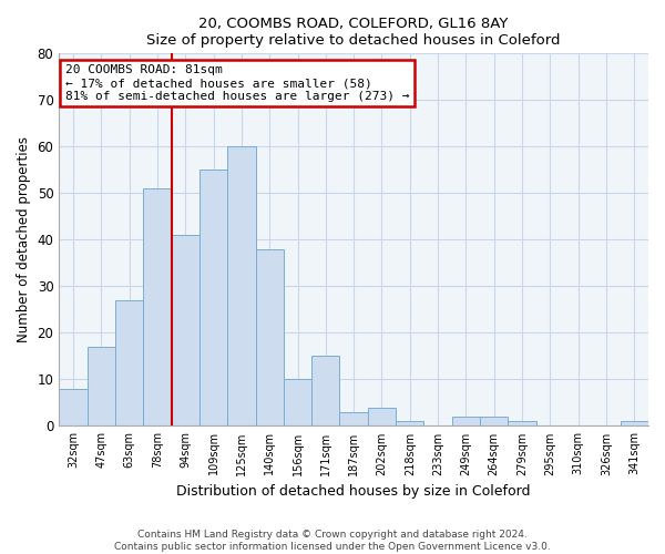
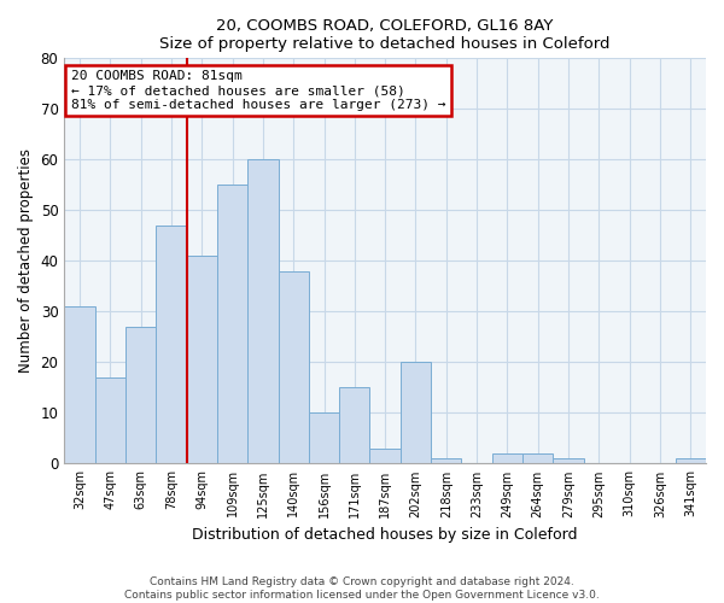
32sqm: 8 -> 31
78sqm: 51 -> 47
202sqm: 4 -> 20
